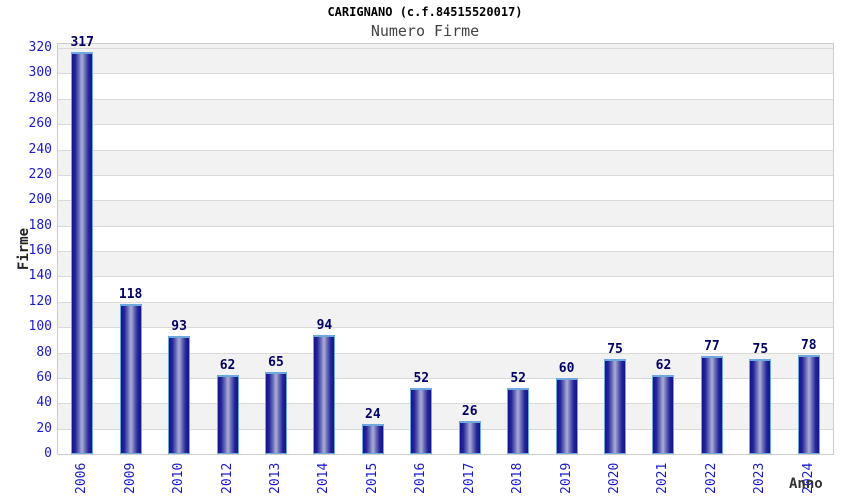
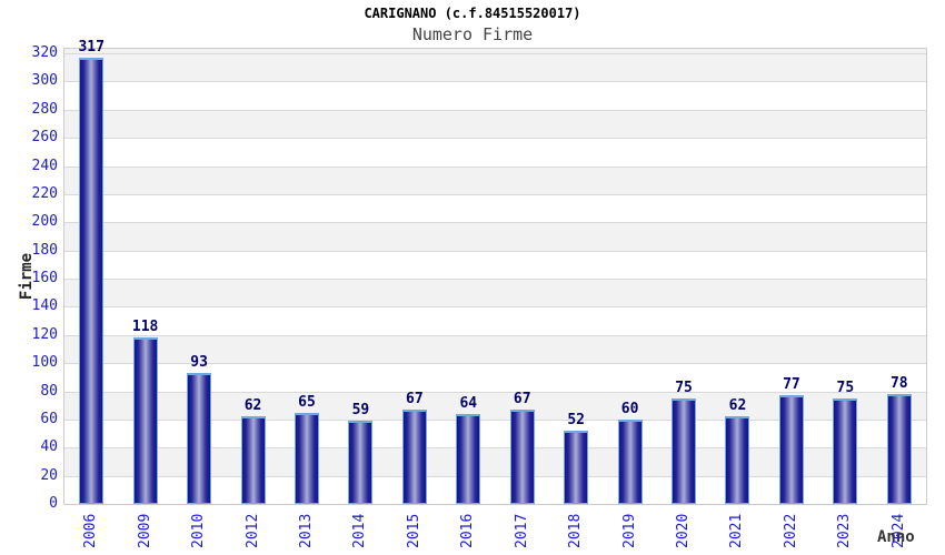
2014: 94 -> 59
2015: 24 -> 67
2016: 52 -> 64
2017: 26 -> 67
